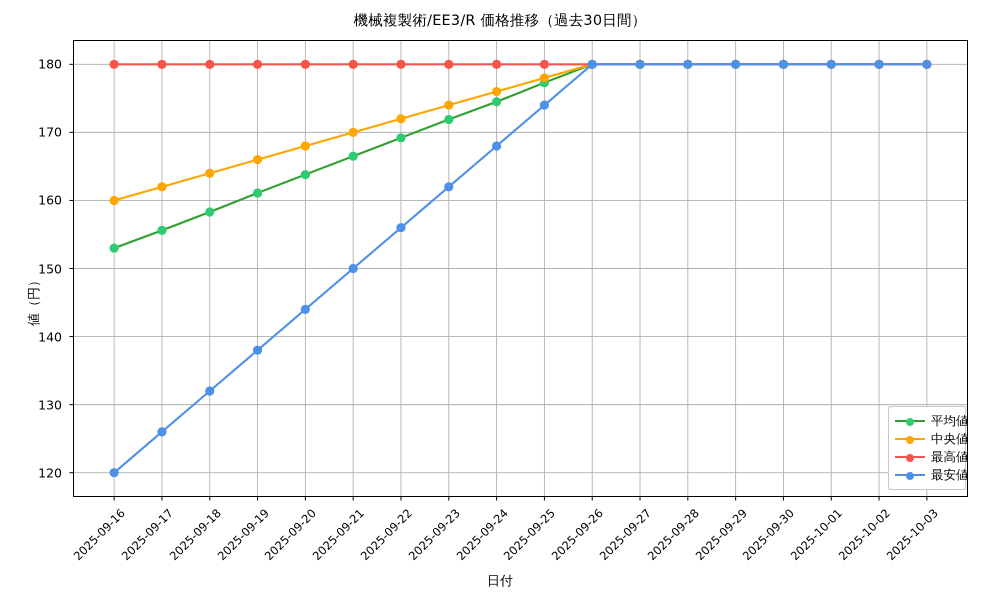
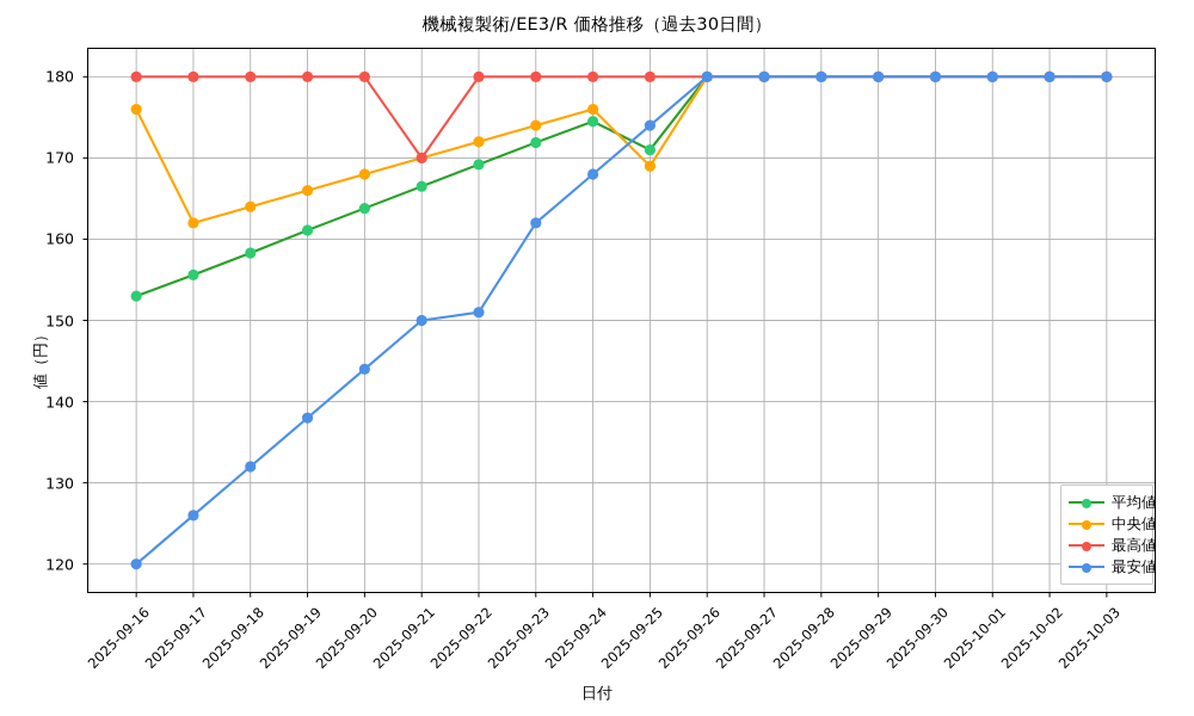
中央値/2025-09-16: 160 -> 176
最高値/2025-09-21: 180 -> 170
最安値/2025-09-22: 156 -> 151
平均値/2025-09-25: 177 -> 171
中央値/2025-09-25: 178 -> 169
